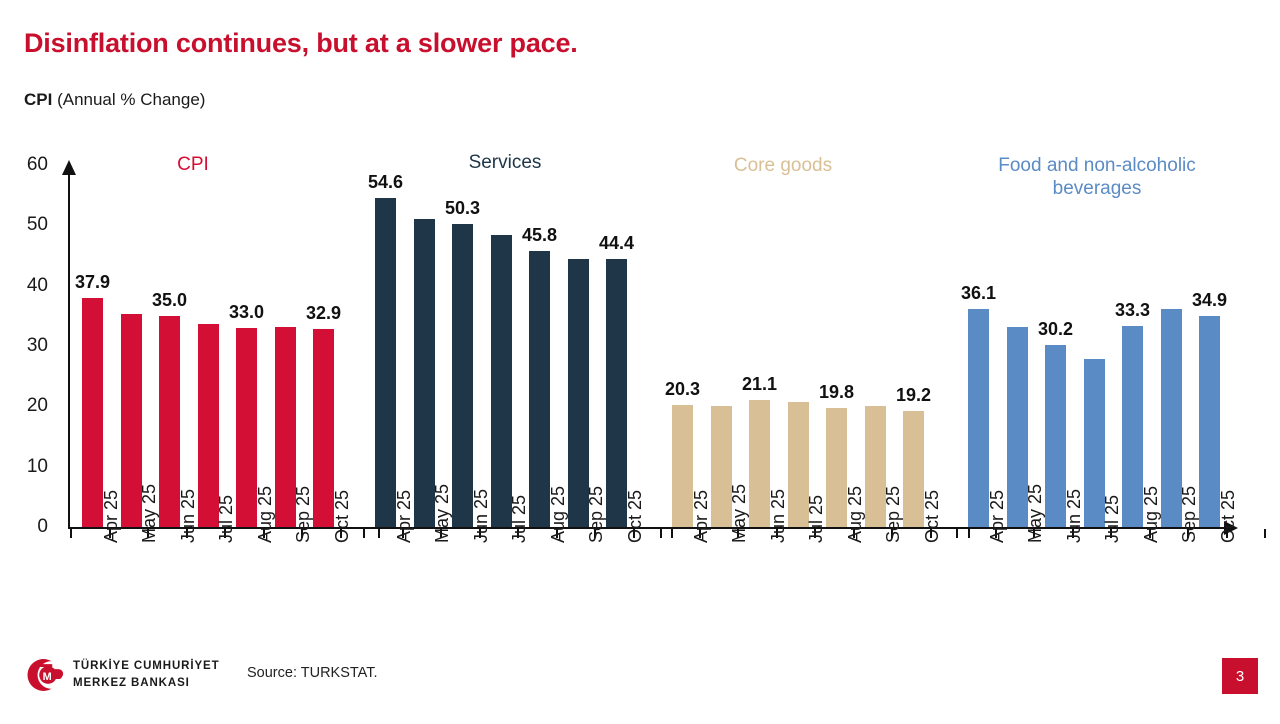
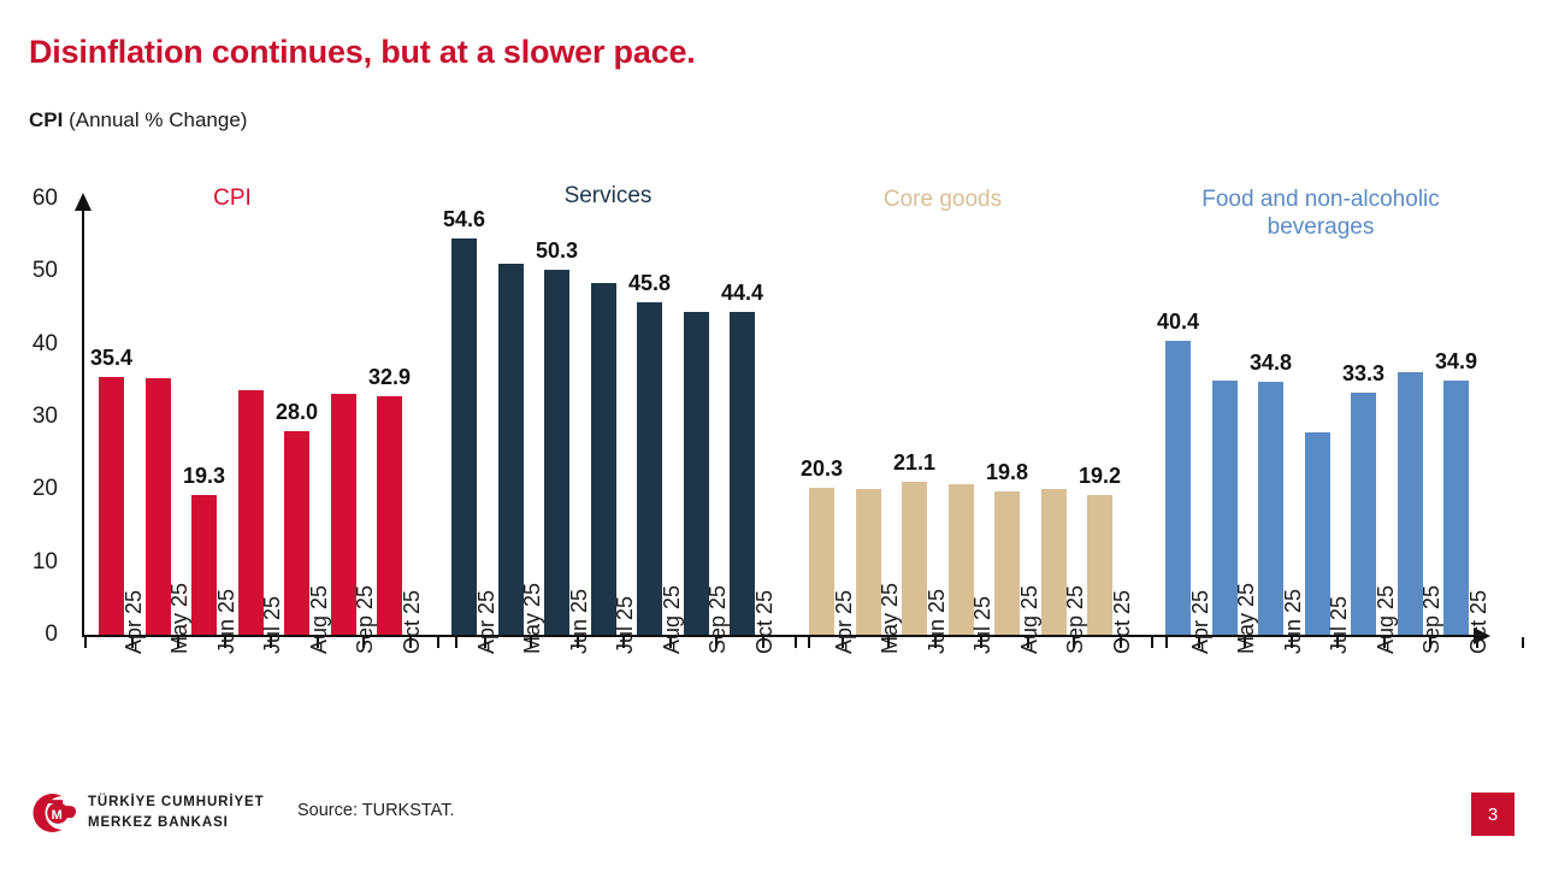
CPI/Apr 25: 37.9 -> 35.4
Food and non-alcoholic beverages/Apr 25: 36.1 -> 40.4
Food and non-alcoholic beverages/May 25: 33 -> 35
CPI/Jun 25: 35.0 -> 19.3
Food and non-alcoholic beverages/Jun 25: 30.2 -> 34.8
CPI/Aug 25: 33.0 -> 28.0
